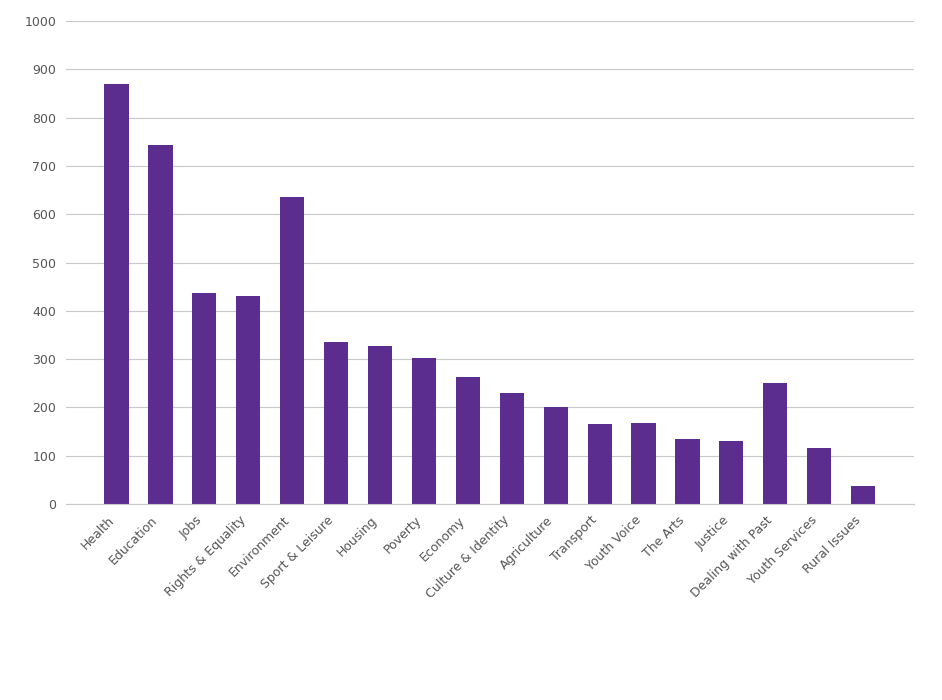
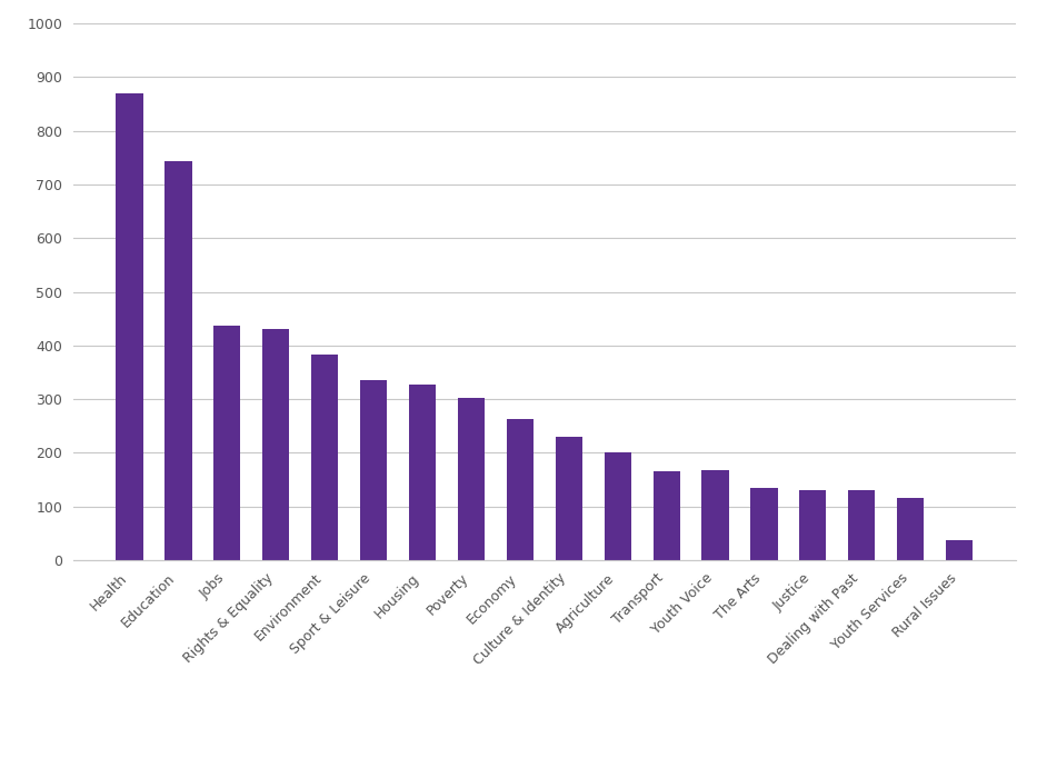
Environment: 635 -> 383
Dealing with Past: 250 -> 130
